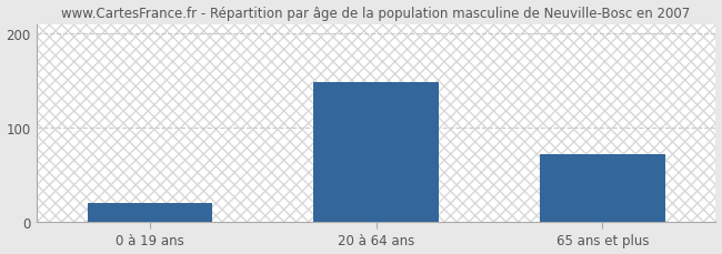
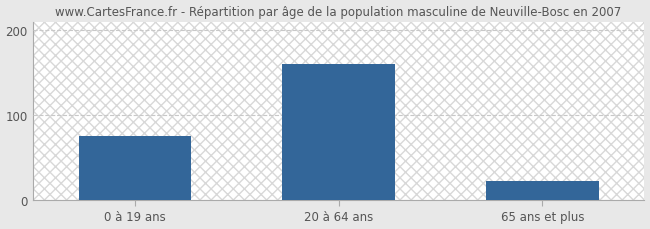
0 à 19 ans: 20 -> 75
20 à 64 ans: 148 -> 160
65 ans et plus: 72 -> 22
